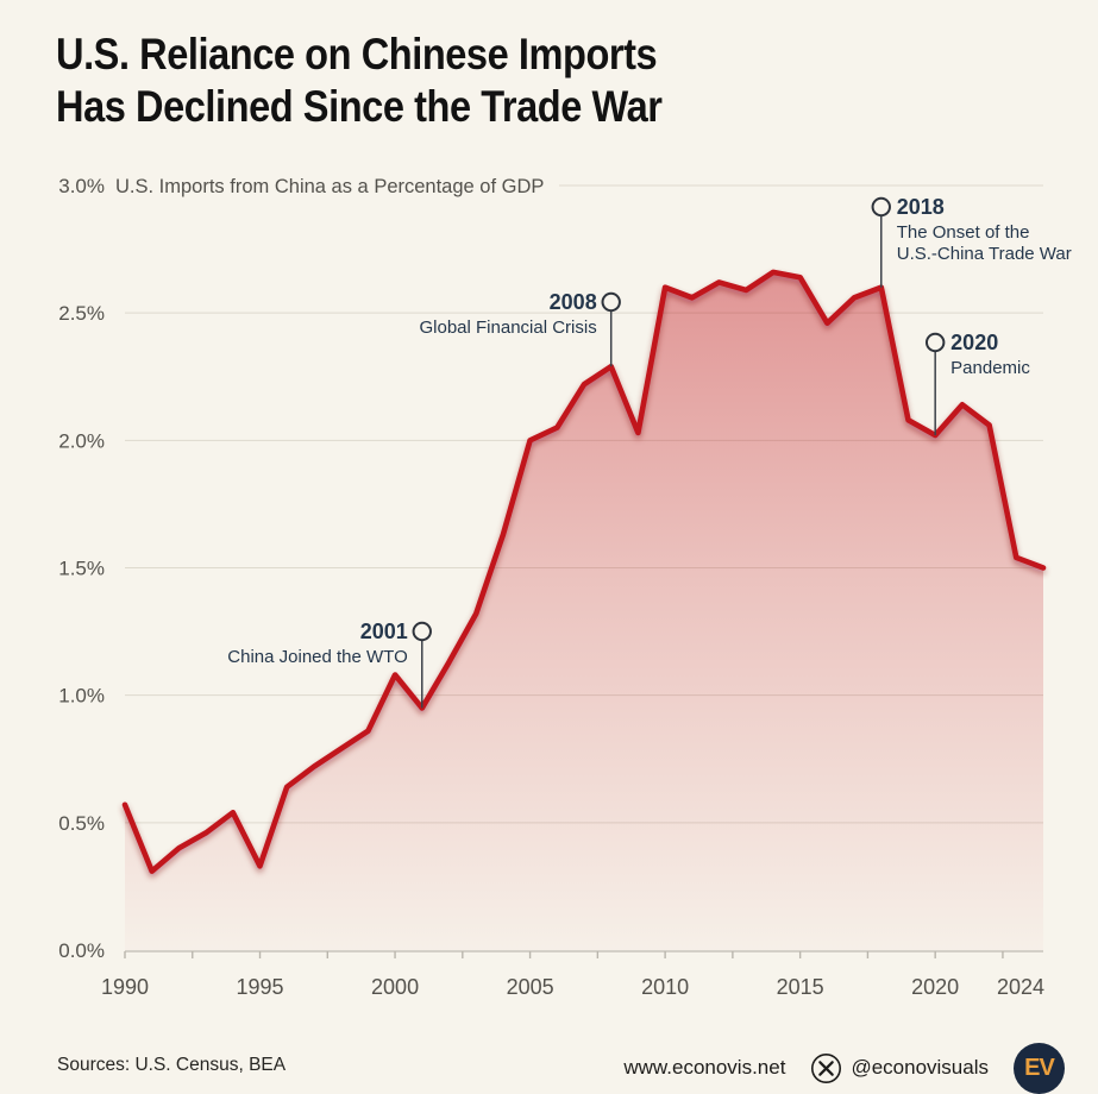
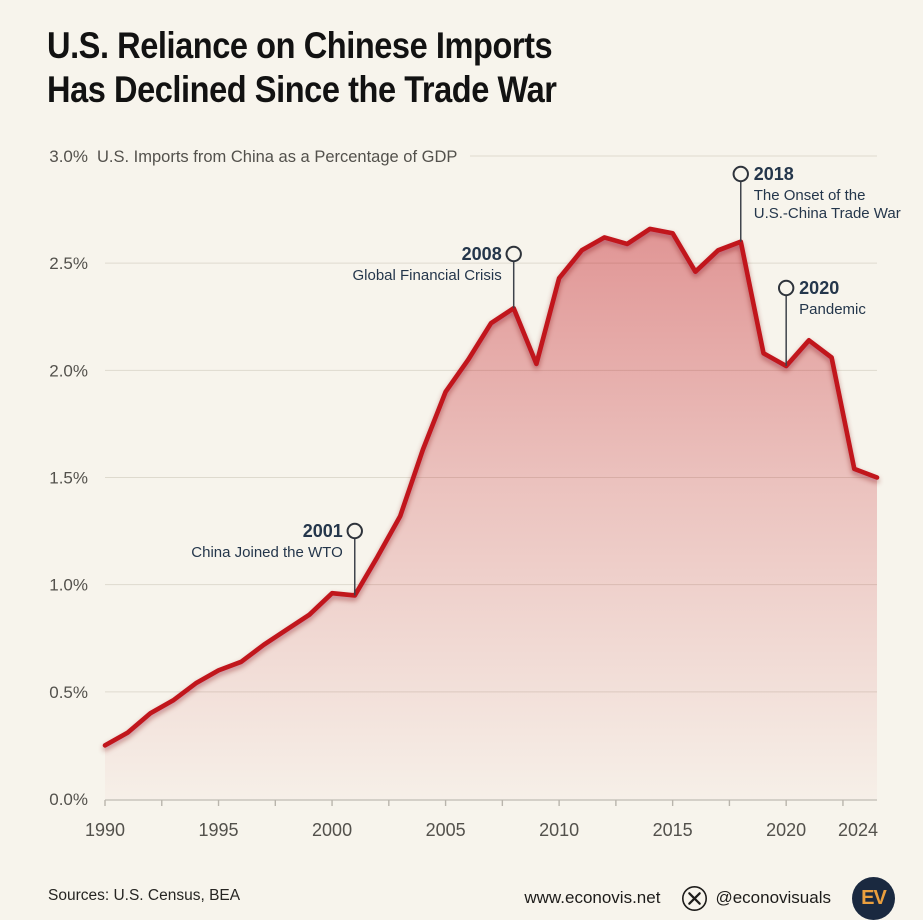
1990: 0.57% -> 0.25%
1995: 0.33% -> 0.60%
2000: 1.08% -> 0.96%
2005: 2.00% -> 1.90%
2010: 2.60% -> 2.43%
